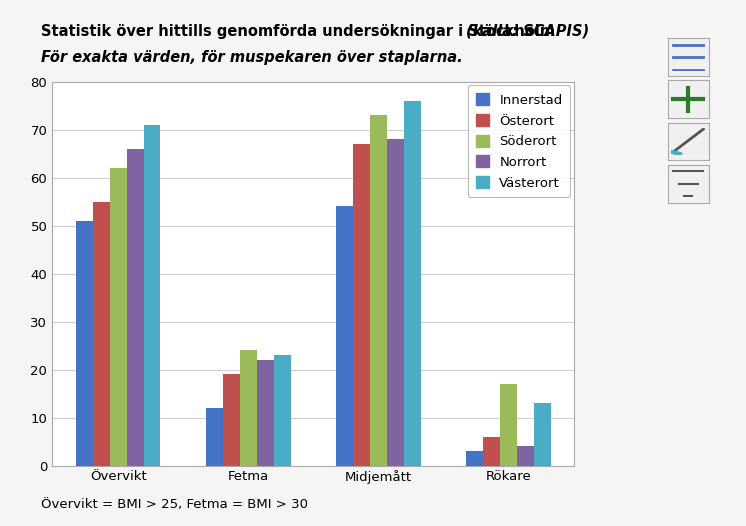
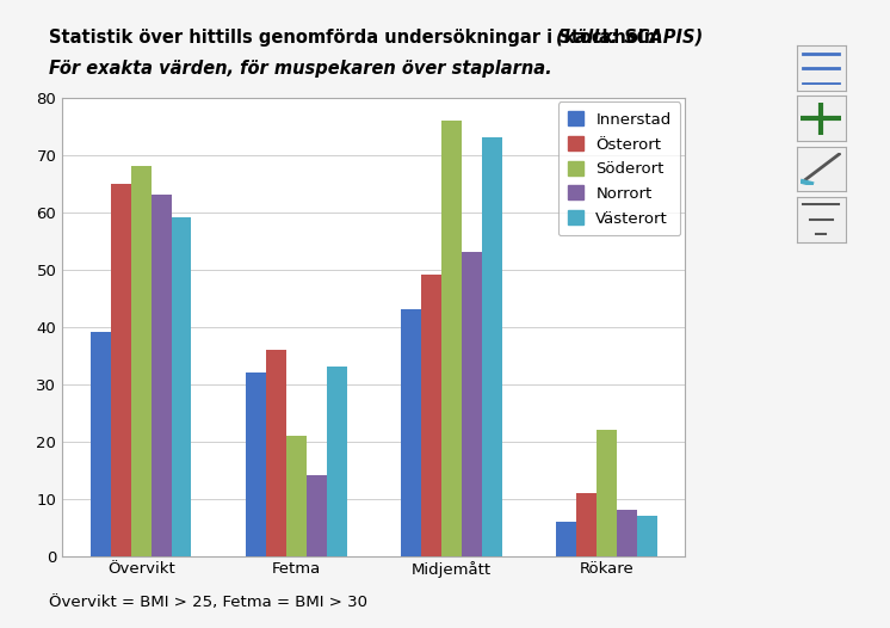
Innerstad/Övervikt: 51 -> 39
Österort/Övervikt: 55 -> 65
Söderort/Övervikt: 62 -> 68
Norrort/Övervikt: 66 -> 63
Västerort/Övervikt: 71 -> 59
Innerstad/Fetma: 12 -> 32
Österort/Fetma: 19 -> 36
Söderort/Fetma: 24 -> 21
Norrort/Fetma: 22 -> 14
Västerort/Fetma: 23 -> 33
Innerstad/Midjemått: 54 -> 43
Österort/Midjemått: 67 -> 49
Söderort/Midjemått: 73 -> 76
Norrort/Midjemått: 68 -> 53
Västerort/Midjemått: 76 -> 73
Innerstad/Rökare: 3 -> 6
Österort/Rökare: 6 -> 11
Söderort/Rökare: 17 -> 22
Norrort/Rökare: 4 -> 8
Västerort/Rökare: 13 -> 7
